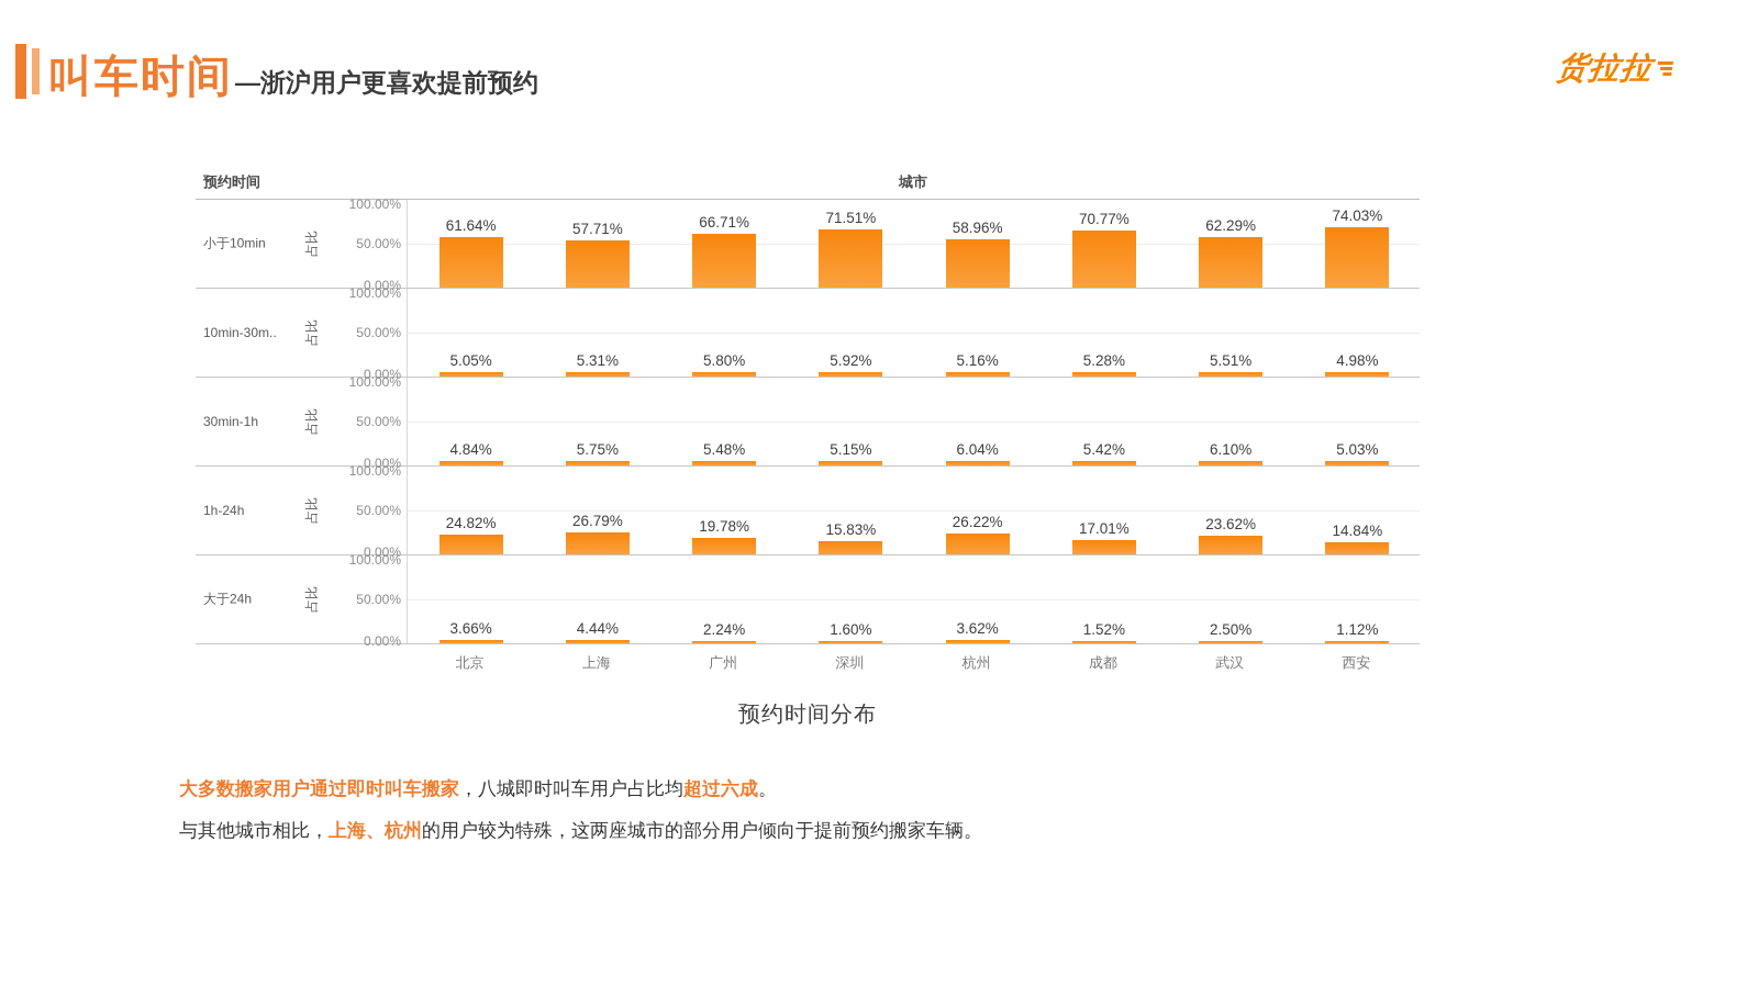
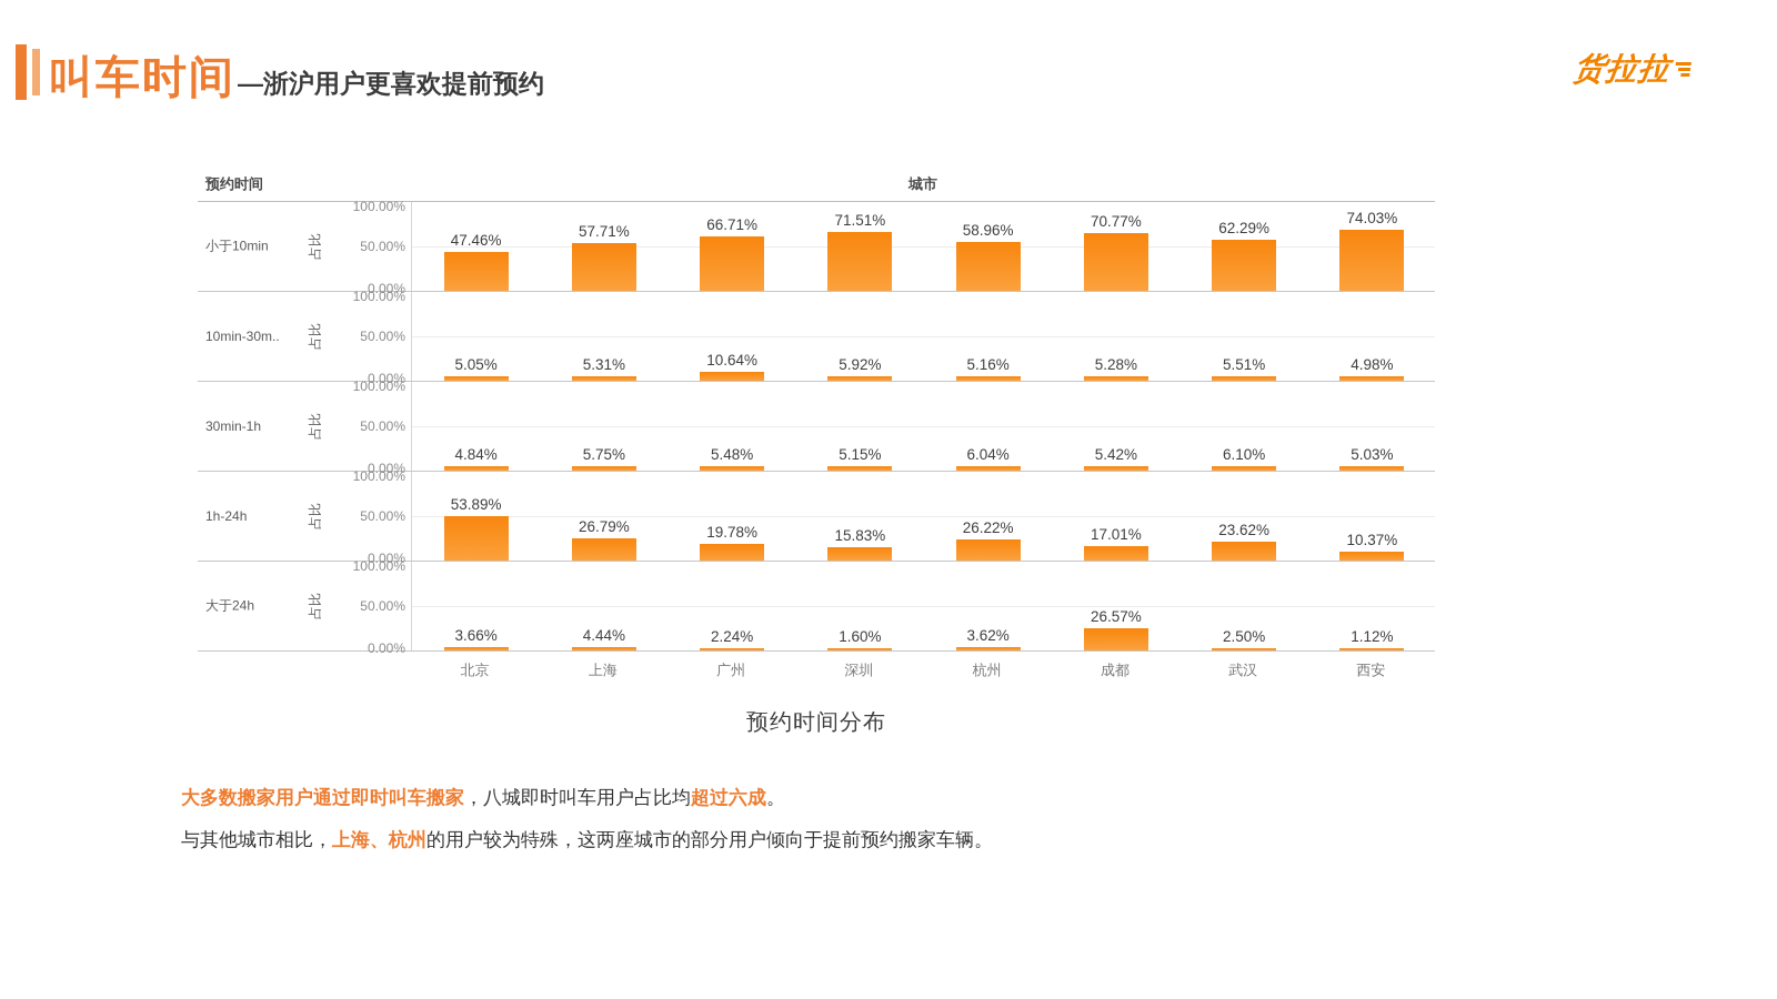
小于10min/北京: 61.64% -> 47.46%
1h-24h/北京: 24.82% -> 53.89%
10min-30m../广州: 5.80% -> 10.64%
大于24h/成都: 1.52% -> 26.57%
1h-24h/西安: 14.84% -> 10.37%
